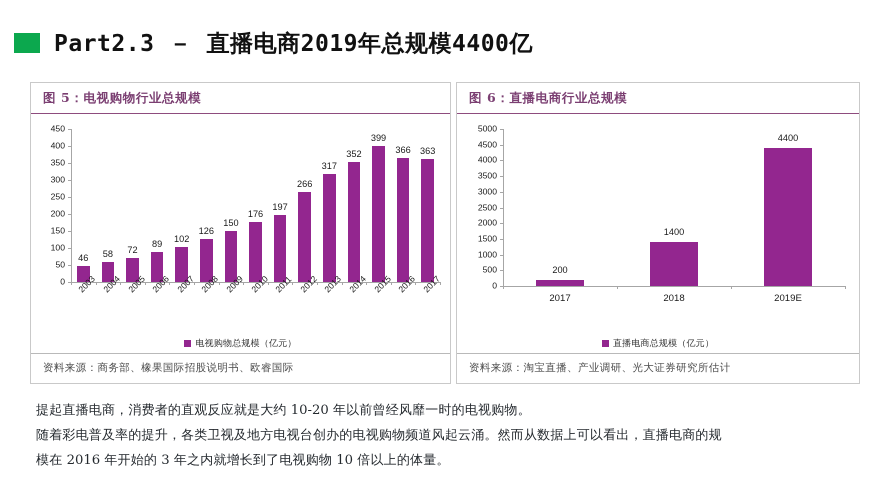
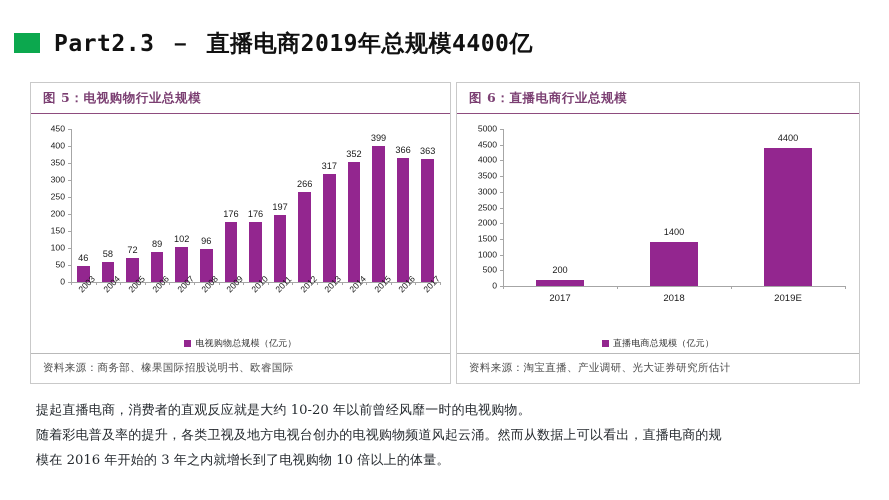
图 5：电视购物行业总规模/2008: 126 -> 96
图 5：电视购物行业总规模/2009: 150 -> 176
